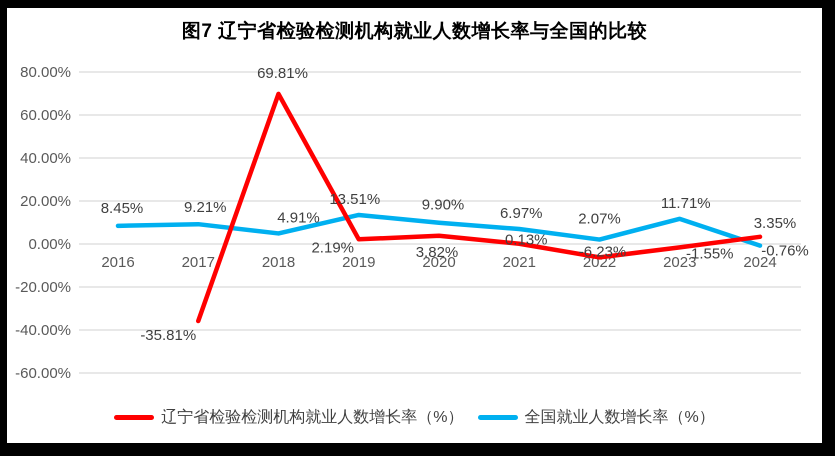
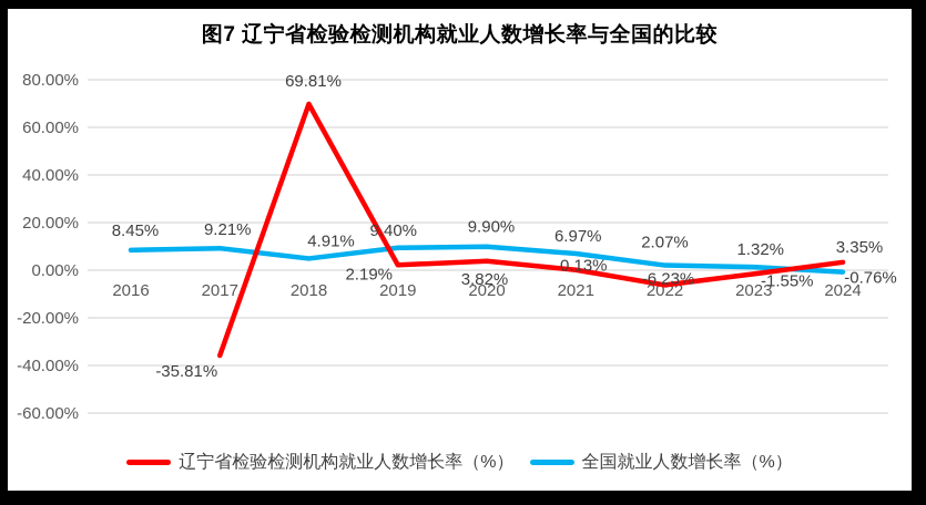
全国就业人数增长率（%）/2019: 13.51% -> 9.40%
全国就业人数增长率（%）/2023: 11.71% -> 1.32%
